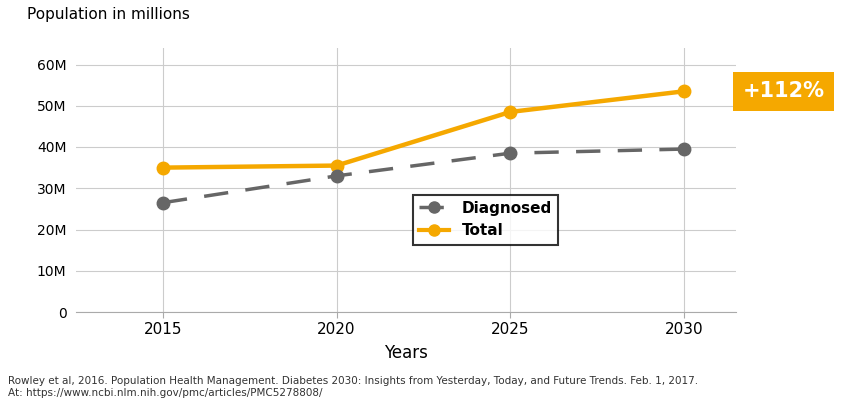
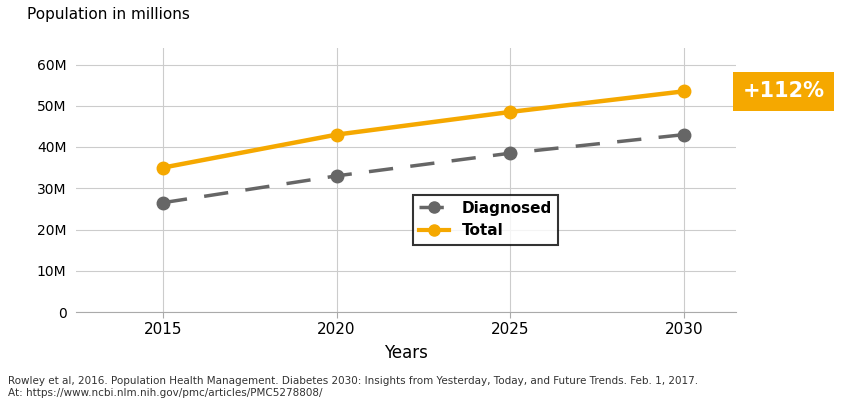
Total/2020: 35.5M -> 43.0M
Diagnosed/2030: 39.5M -> 43.0M
